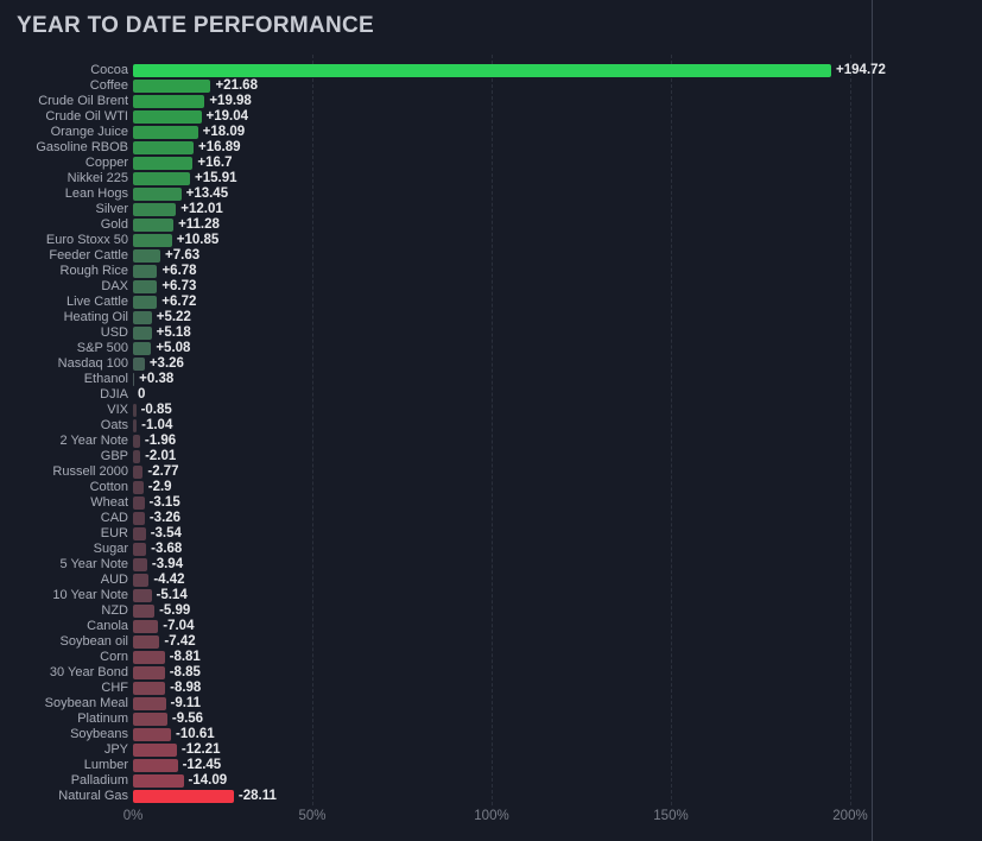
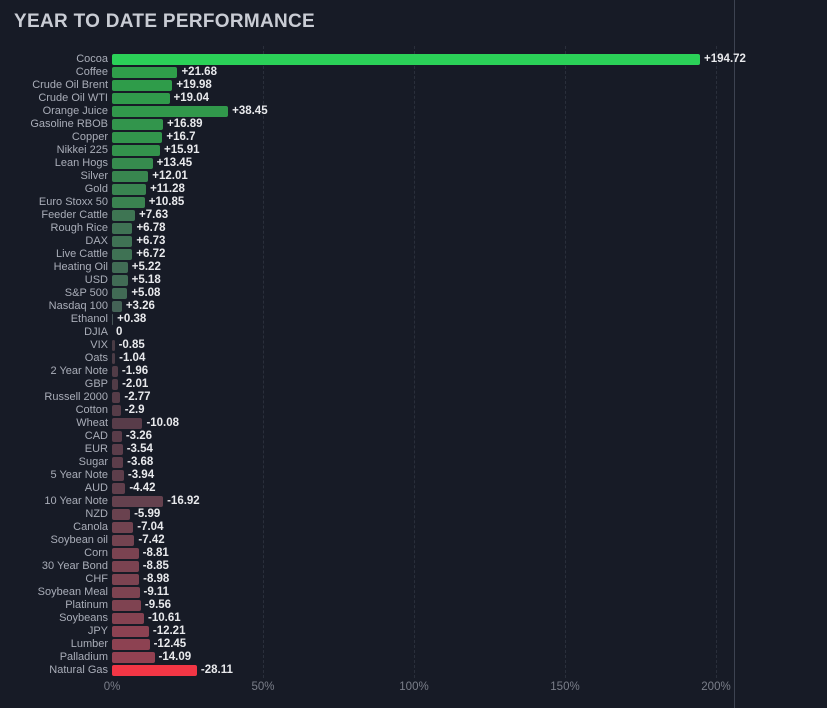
Orange Juice: +18.09 -> +38.45
Wheat: -3.15 -> -10.08
10 Year Note: -5.14 -> -16.92
